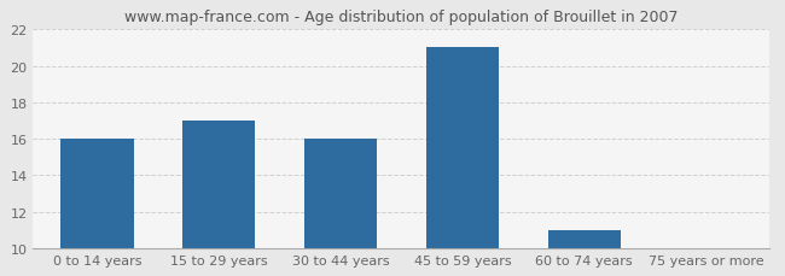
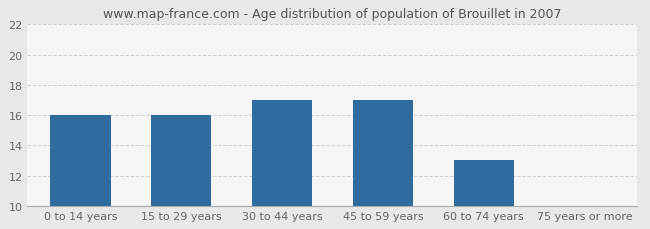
15 to 29 years: 17 -> 16
30 to 44 years: 16 -> 17
45 to 59 years: 21 -> 17
60 to 74 years: 11 -> 13
